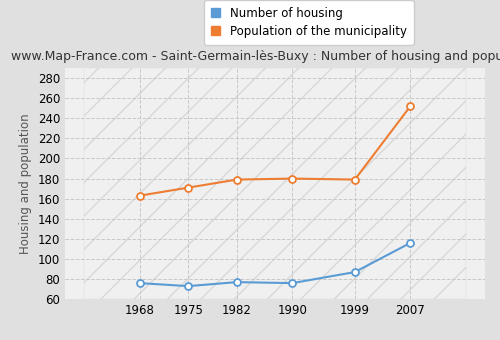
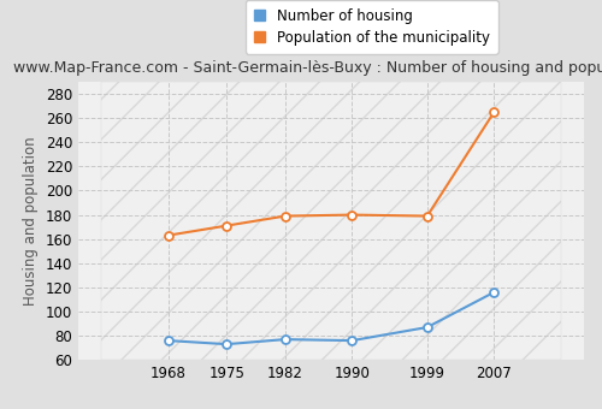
Population of the municipality/2007: 252 -> 265
